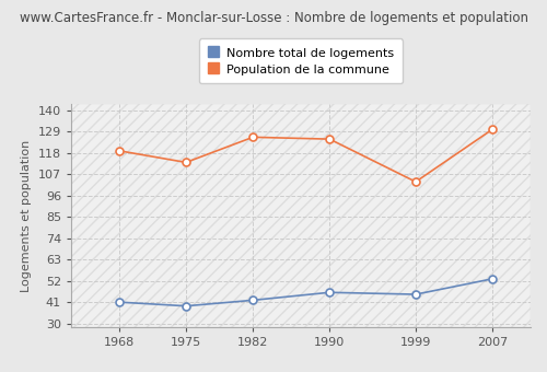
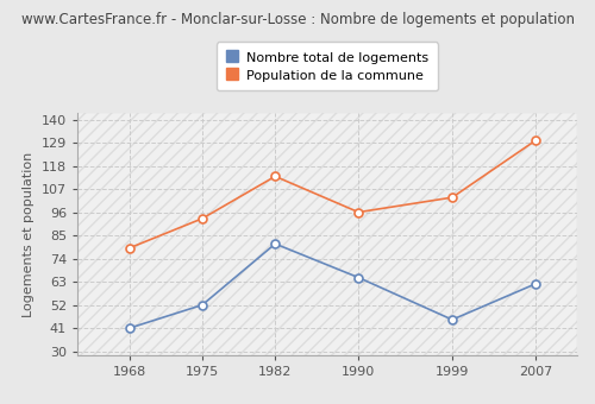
Population de la commune/1968: 119 -> 79
Nombre total de logements/1975: 39 -> 52
Population de la commune/1975: 113 -> 93
Nombre total de logements/1982: 42 -> 81
Population de la commune/1982: 126 -> 113
Nombre total de logements/1990: 46 -> 65
Population de la commune/1990: 125 -> 96
Nombre total de logements/2007: 53 -> 62
